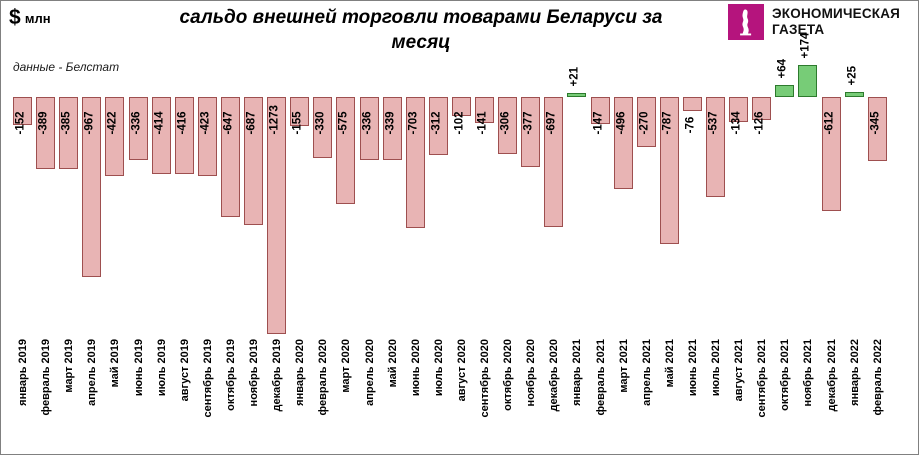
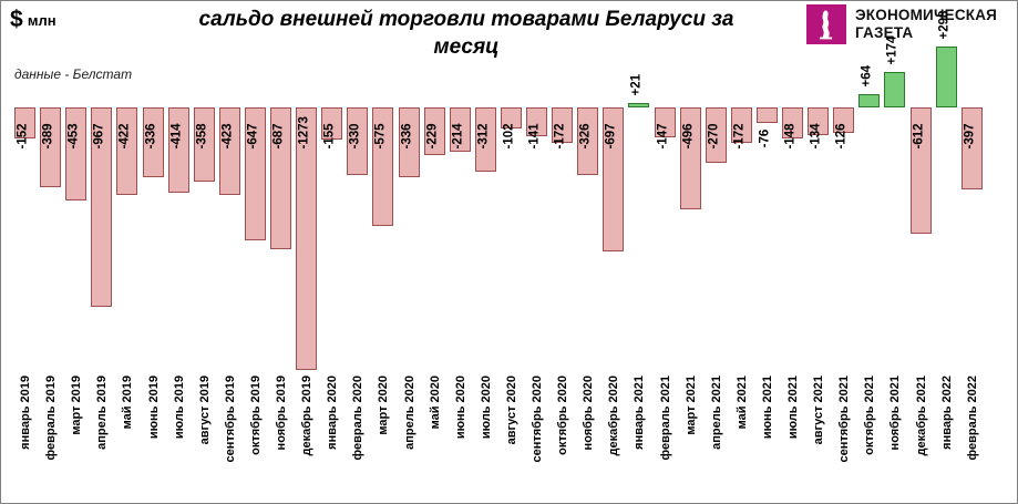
март 2019: -385 -> -453
август 2019: -416 -> -358
май 2020: -339 -> -229
июнь 2020: -703 -> -214
октябрь 2020: -306 -> -172
ноябрь 2020: -377 -> -326
май 2021: -787 -> -172
июль 2021: -537 -> -148
январь 2022: +25 -> +298
февраль 2022: -345 -> -397
